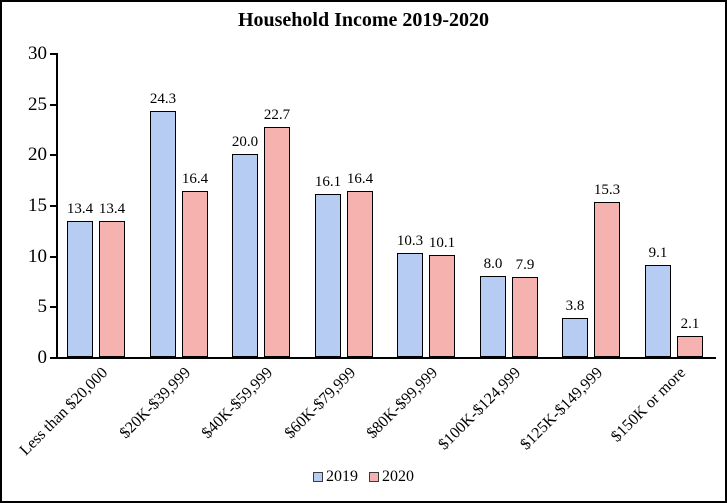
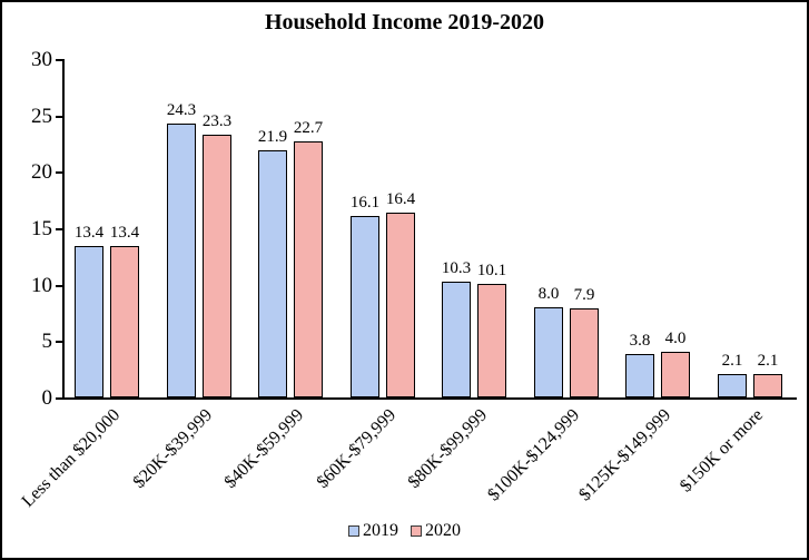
2020/$20K-$39,999: 16.4 -> 23.3
2019/$40K-$59,999: 20.0 -> 21.9
2020/$125K-$149,999: 15.3 -> 4.0
2019/$150K or more: 9.1 -> 2.1
